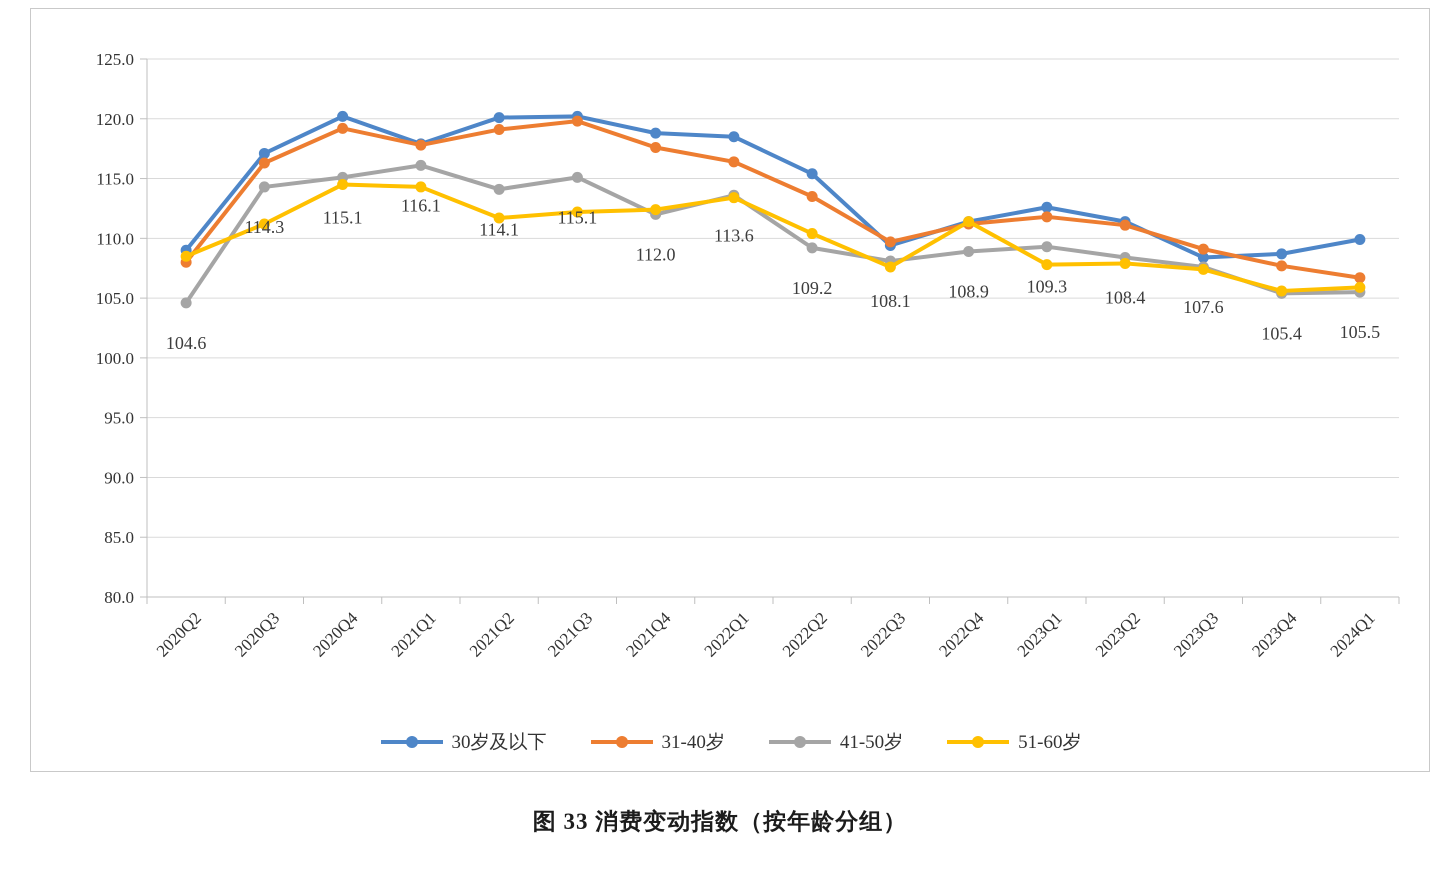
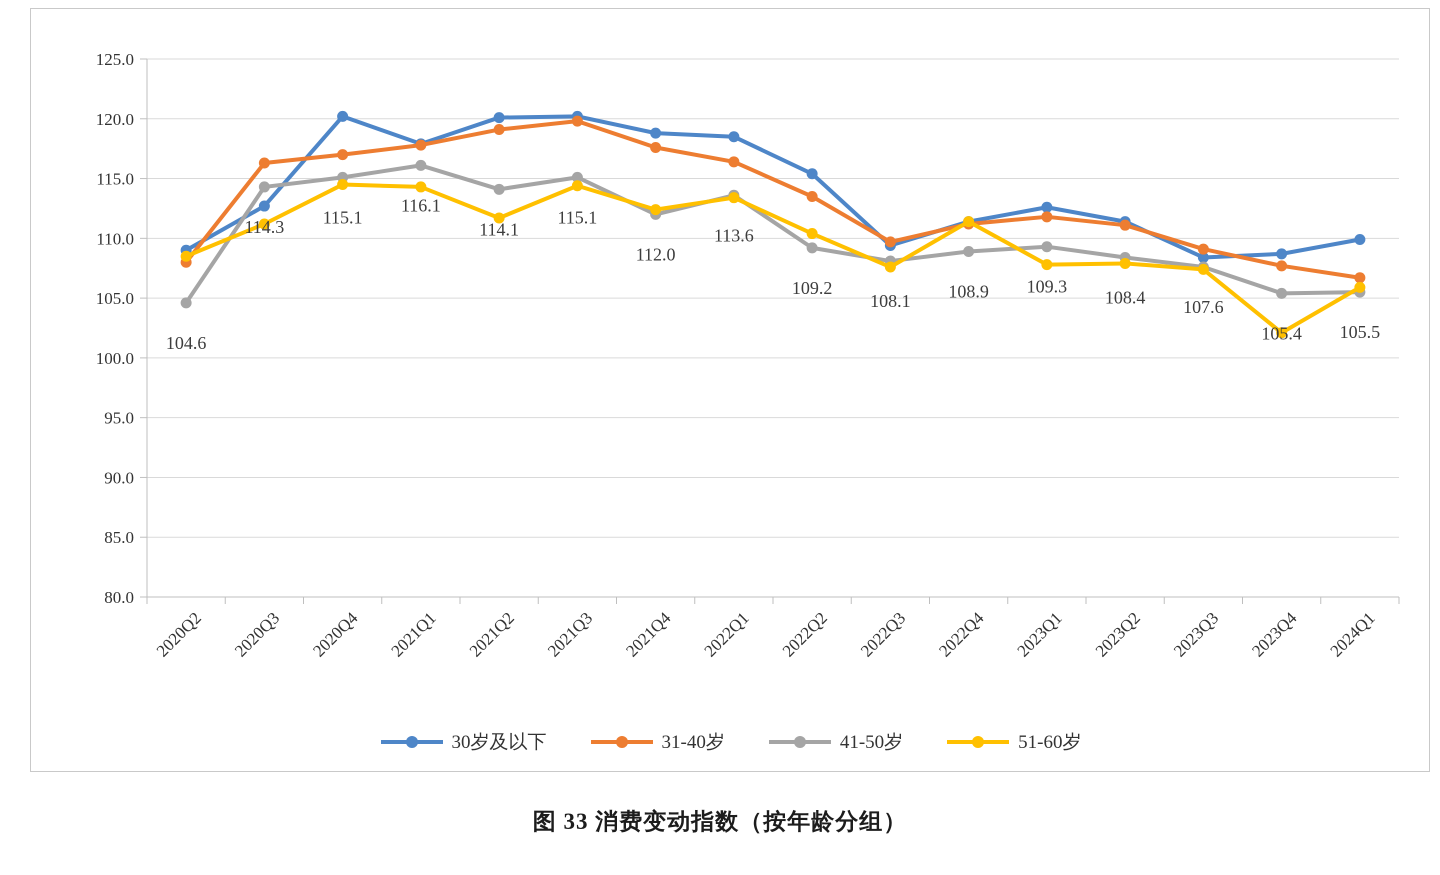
30岁及以下/2020Q3: 117.1 -> 112.7
31-40岁/2020Q4: 119.2 -> 117.0
51-60岁/2021Q3: 112.2 -> 114.4
51-60岁/2023Q4: 105.6 -> 102.1
